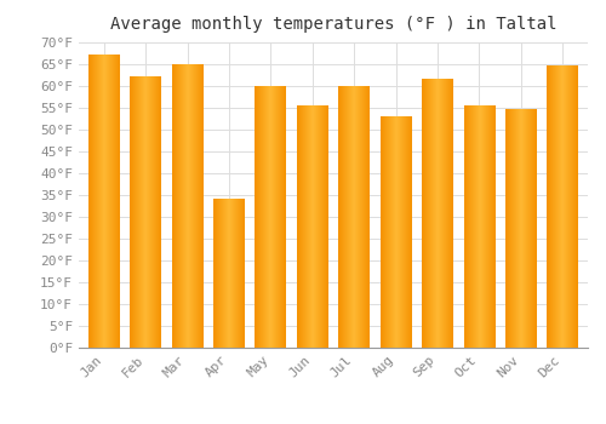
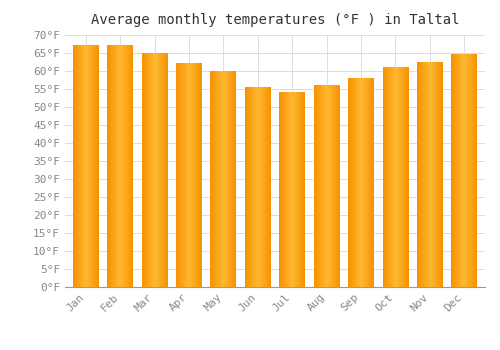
Feb: 62.0°F -> 67.0°F
Apr: 34.0°F -> 62.0°F
Jul: 60.0°F -> 54.0°F
Aug: 53.0°F -> 56.0°F
Sep: 61.5°F -> 58.0°F
Oct: 55.5°F -> 61.0°F
Nov: 54.5°F -> 62.5°F
